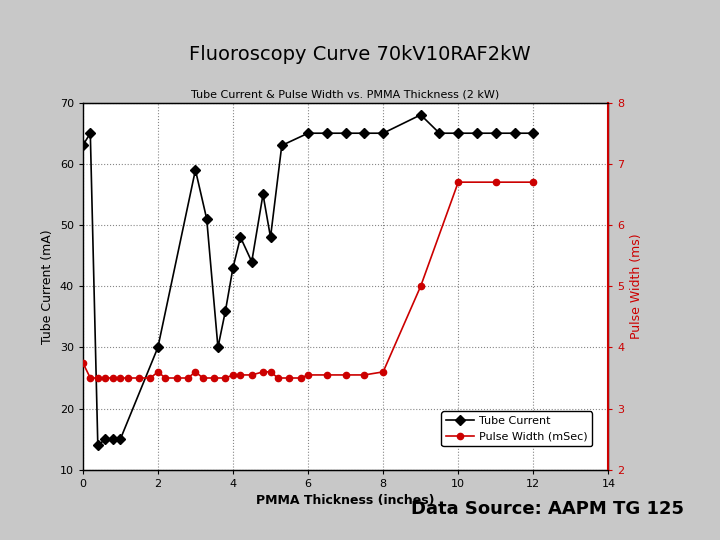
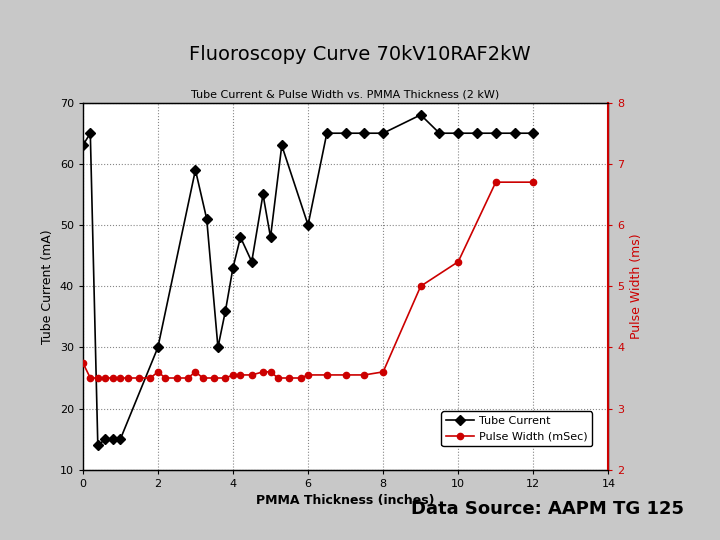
Tube Current/6: 65 -> 50
Pulse Width (mSec)/10: 6.70 -> 5.40
